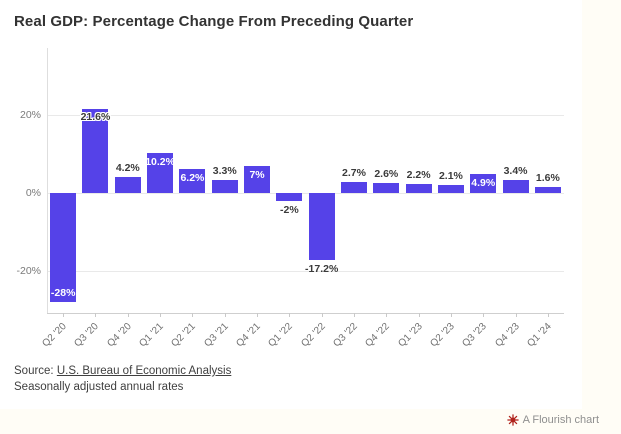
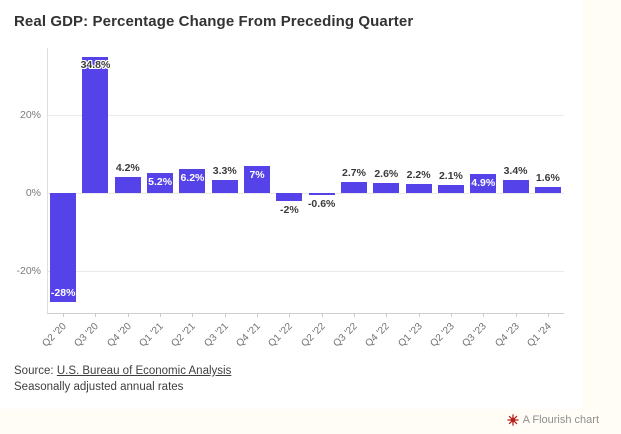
Q3 '20: 21.6% -> 34.8%
Q1 '21: 10.2% -> 5.2%
Q2 '22: -17.2% -> -0.6%
